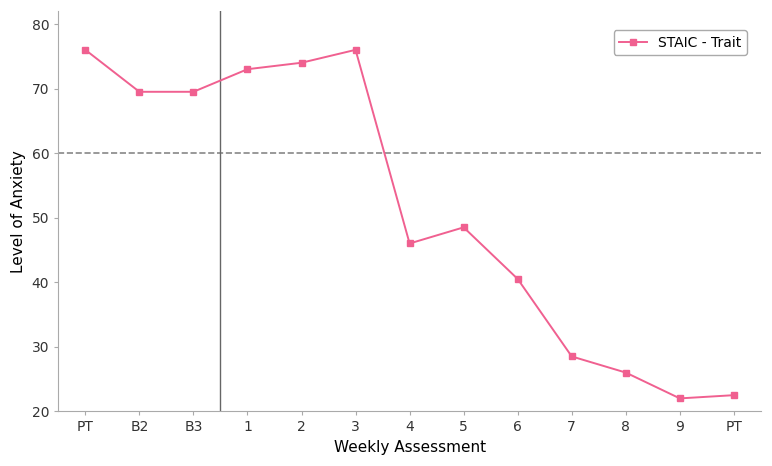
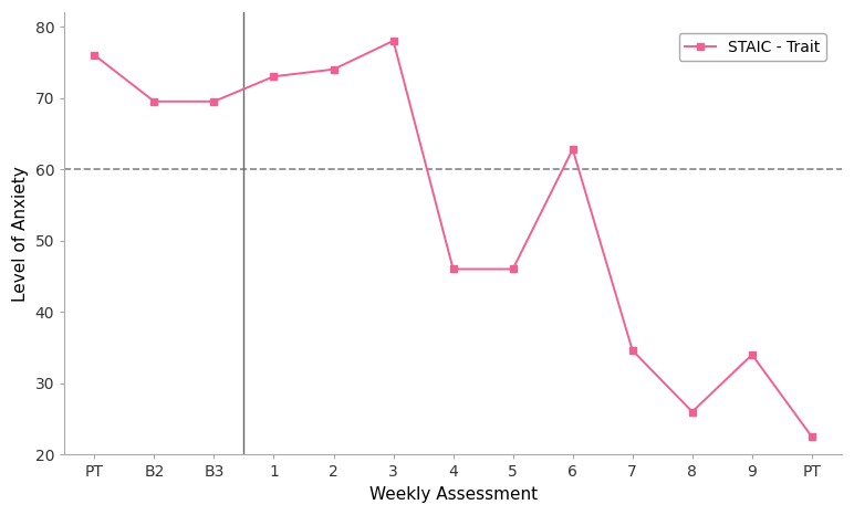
3: 76.0 -> 78.0
5: 48.5 -> 46.0
6: 40.5 -> 62.8
7: 28.5 -> 34.6
9: 22.0 -> 34.0
